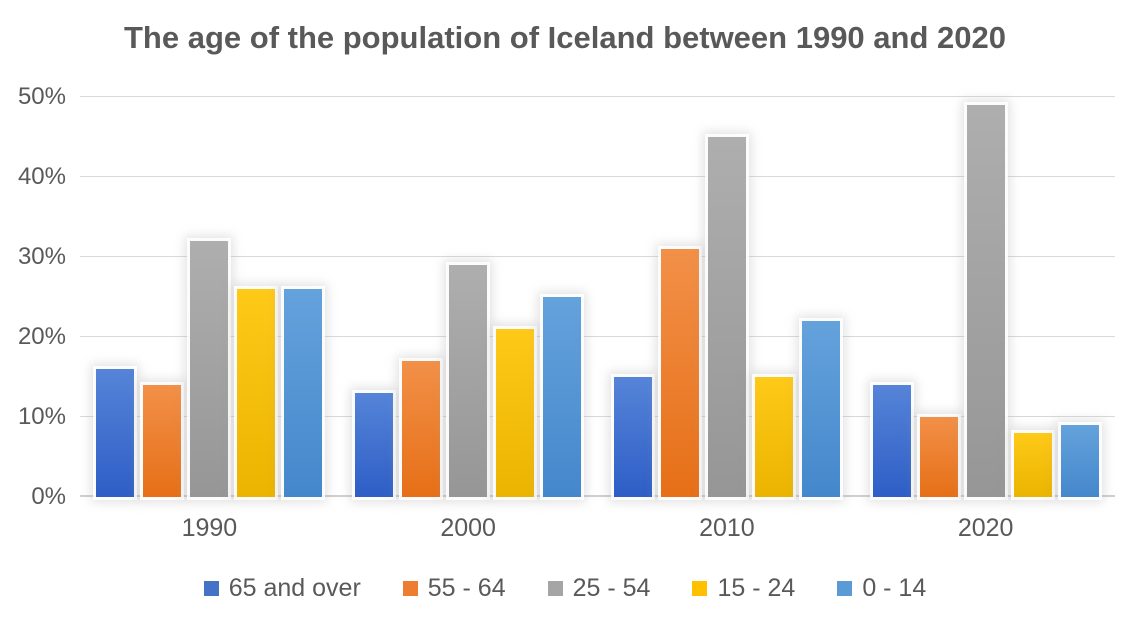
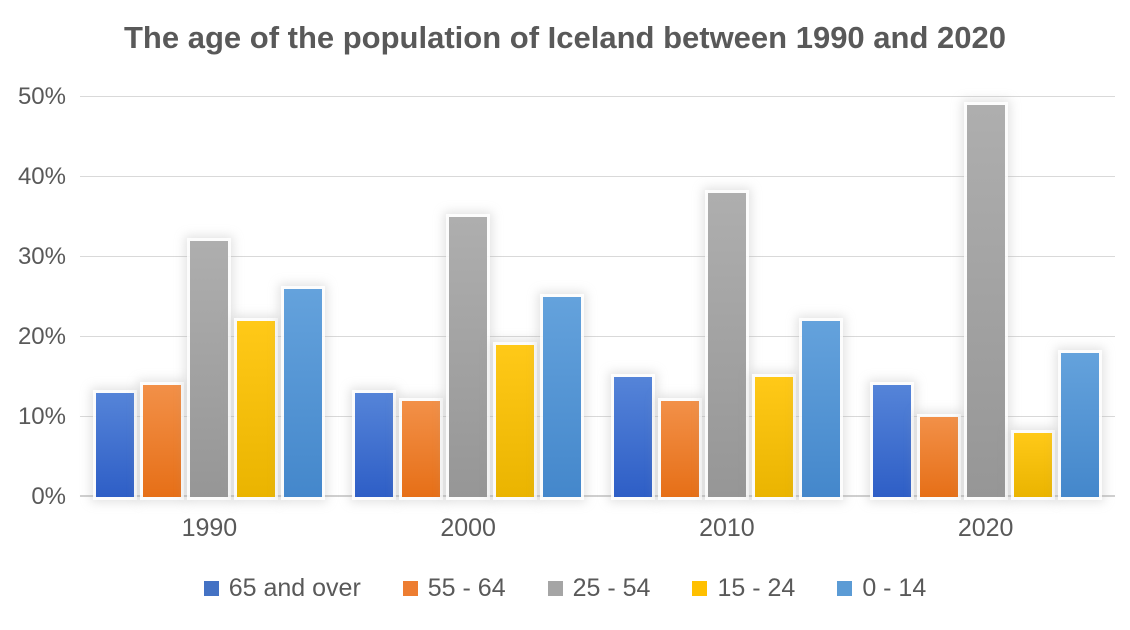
65 and over/1990: 16% -> 13%
15 - 24/1990: 26% -> 22%
55 - 64/2000: 17% -> 12%
25 - 54/2000: 29% -> 35%
15 - 24/2000: 21% -> 19%
55 - 64/2010: 31% -> 12%
25 - 54/2010: 45% -> 38%
0 - 14/2020: 9% -> 18%
